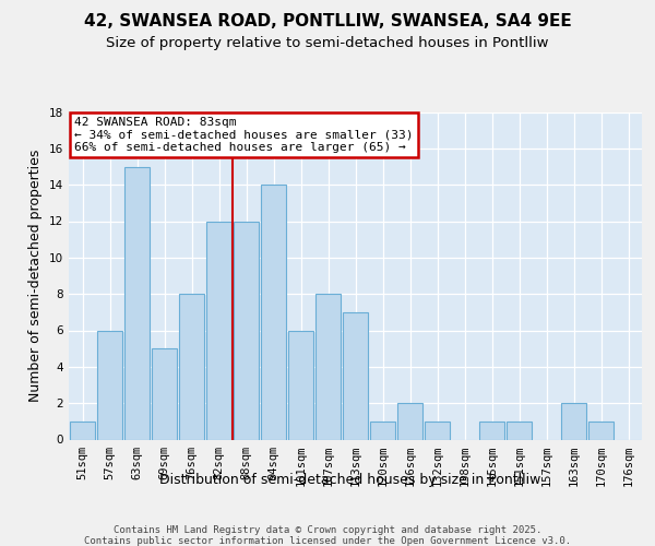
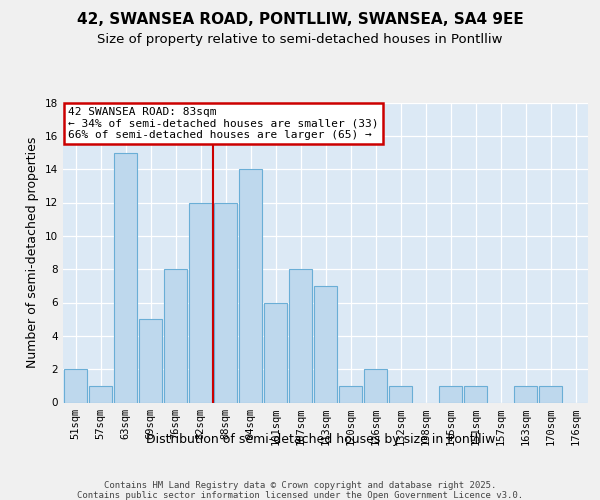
51sqm: 1 -> 2
57sqm: 6 -> 1
163sqm: 2 -> 1
